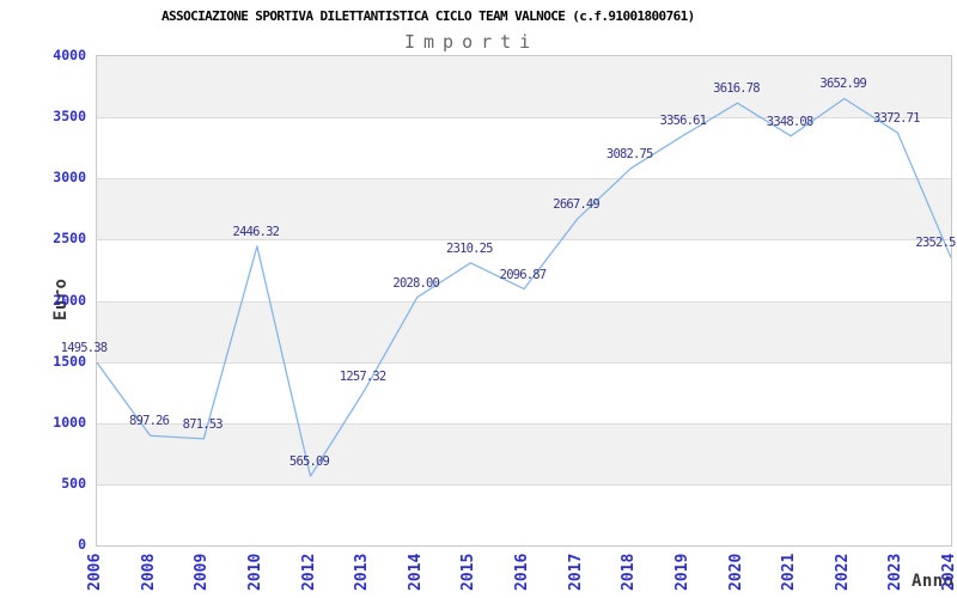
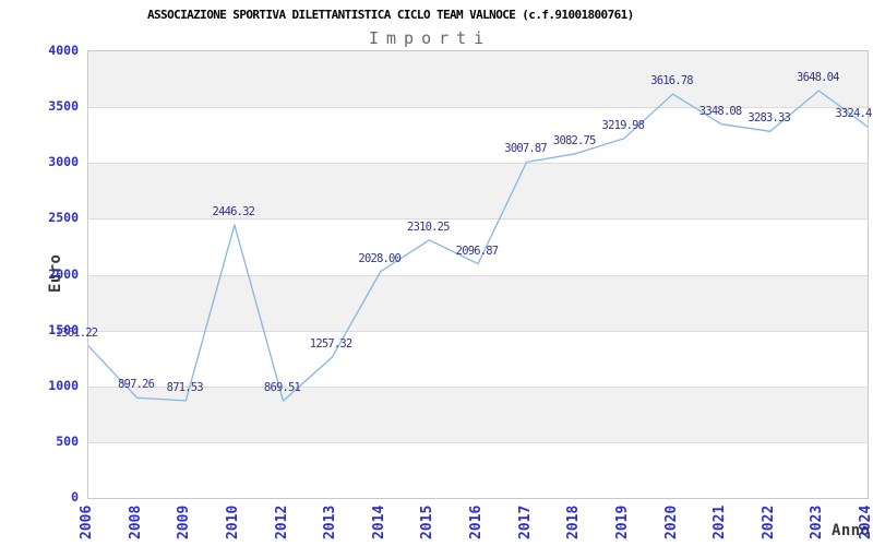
2006: 1495.38 -> 1361.22
2012: 565.09 -> 869.51
2017: 2667.49 -> 3007.87
2019: 3356.61 -> 3219.98
2022: 3652.99 -> 3283.33
2023: 3372.71 -> 3648.04
2024: 2352.5 -> 3324.4
